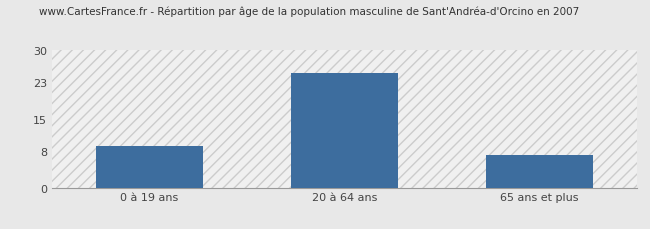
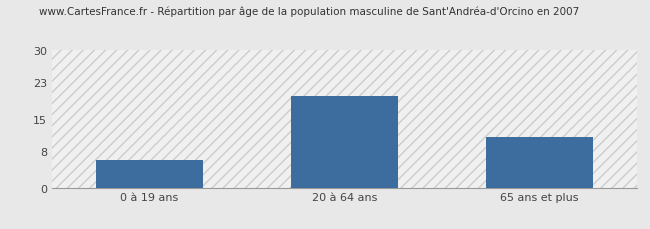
0 à 19 ans: 9 -> 6
20 à 64 ans: 25 -> 20
65 ans et plus: 7 -> 11
